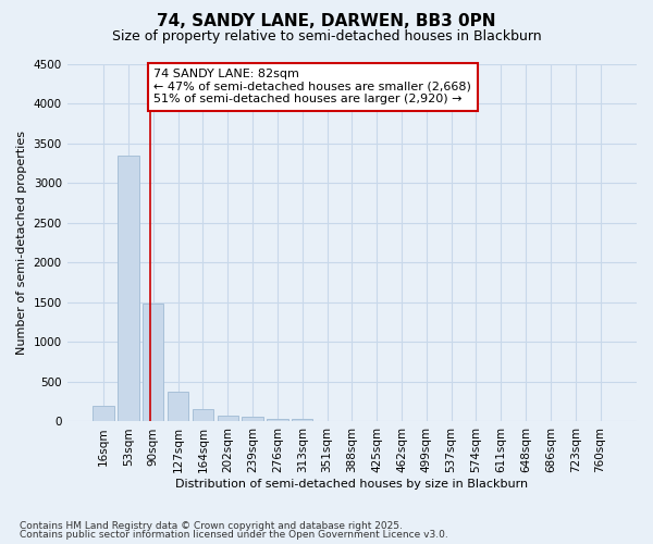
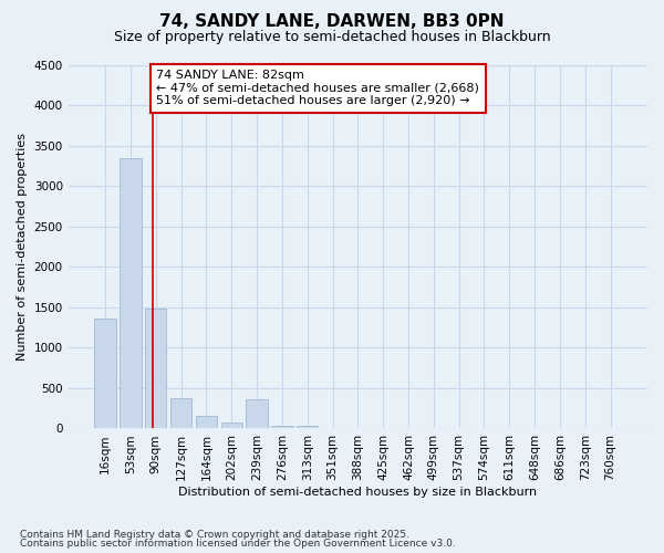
16sqm: 200 -> 1360
239sqm: 60 -> 360
